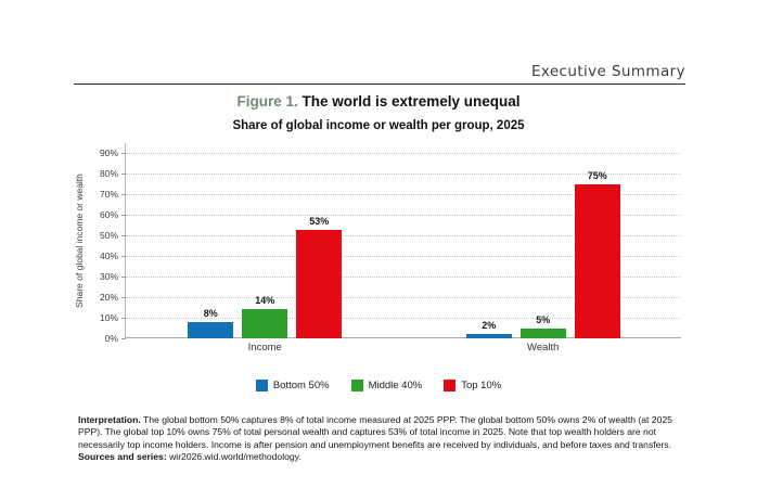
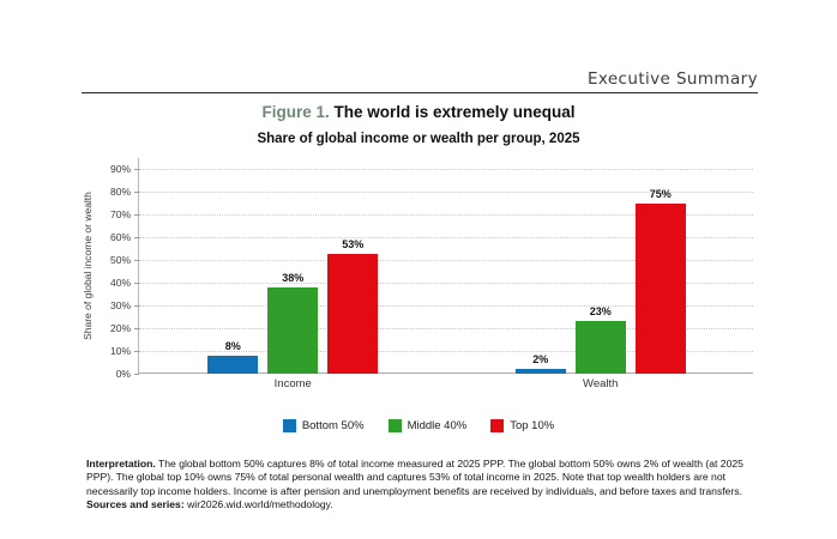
Middle 40%/Income: 14% -> 38%
Middle 40%/Wealth: 5% -> 23%
